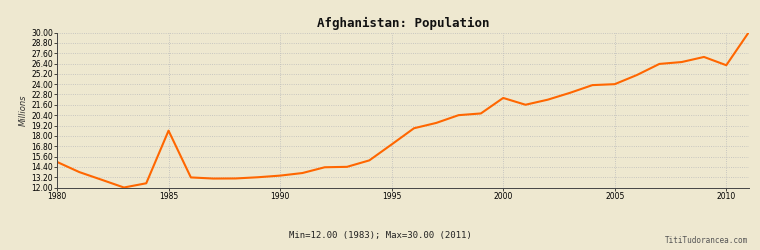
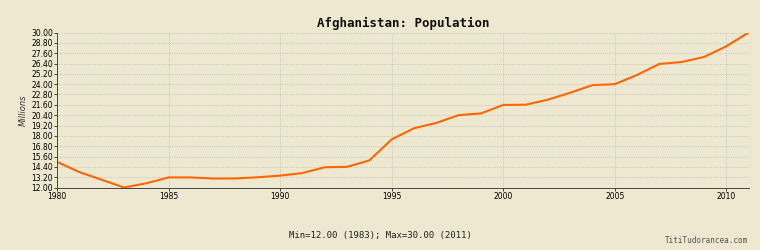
1985: 18.6 -> 13.2
1995: 17.0 -> 17.6
2000: 22.4 -> 21.6
2010: 26.2 -> 28.4
